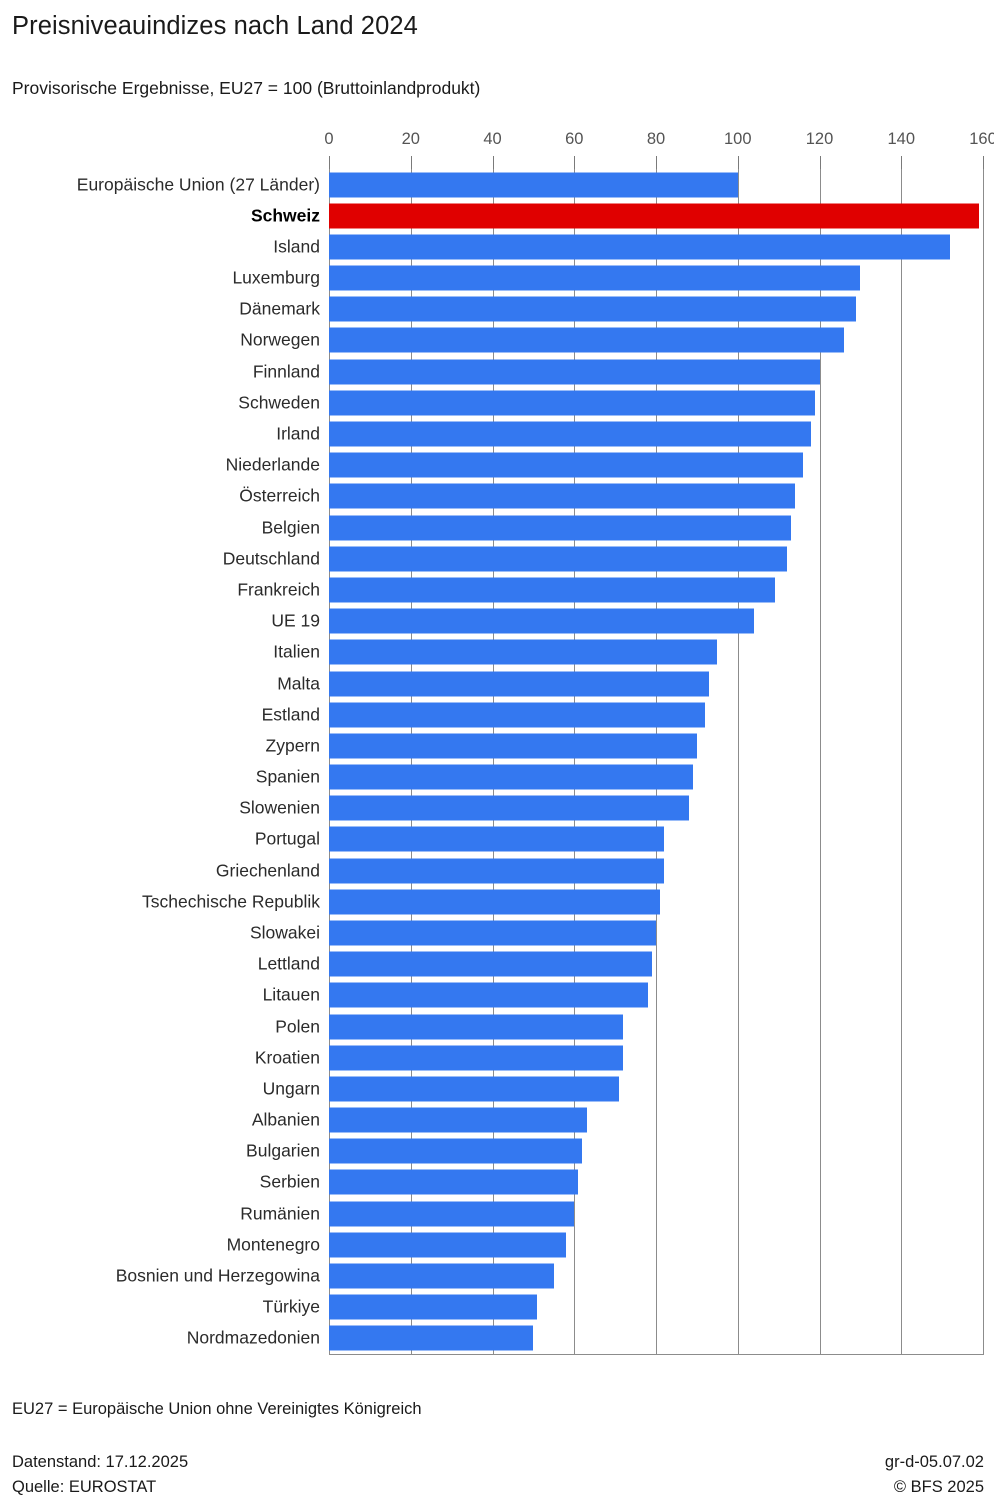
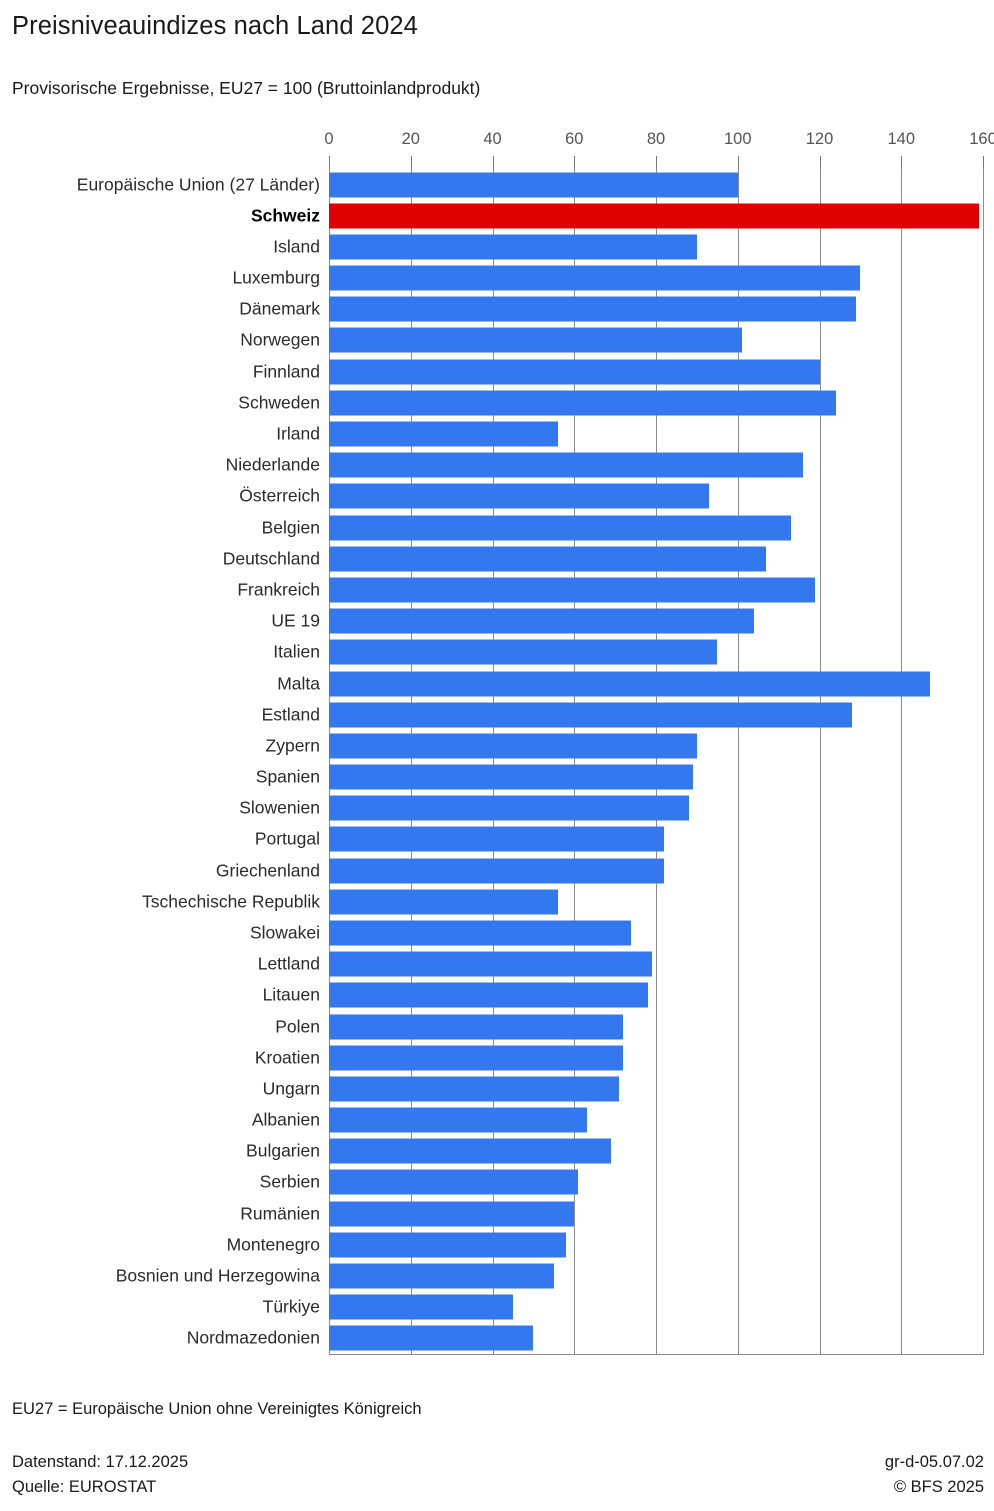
Island: 152 -> 90
Norwegen: 126 -> 101
Schweden: 119 -> 124
Irland: 118 -> 56
Österreich: 114 -> 93
Deutschland: 112 -> 107
Frankreich: 109 -> 119
Malta: 93 -> 147
Estland: 92 -> 128
Tschechische Republik: 81 -> 56
Slowakei: 80 -> 74
Bulgarien: 62 -> 69
Türkiye: 51 -> 45
